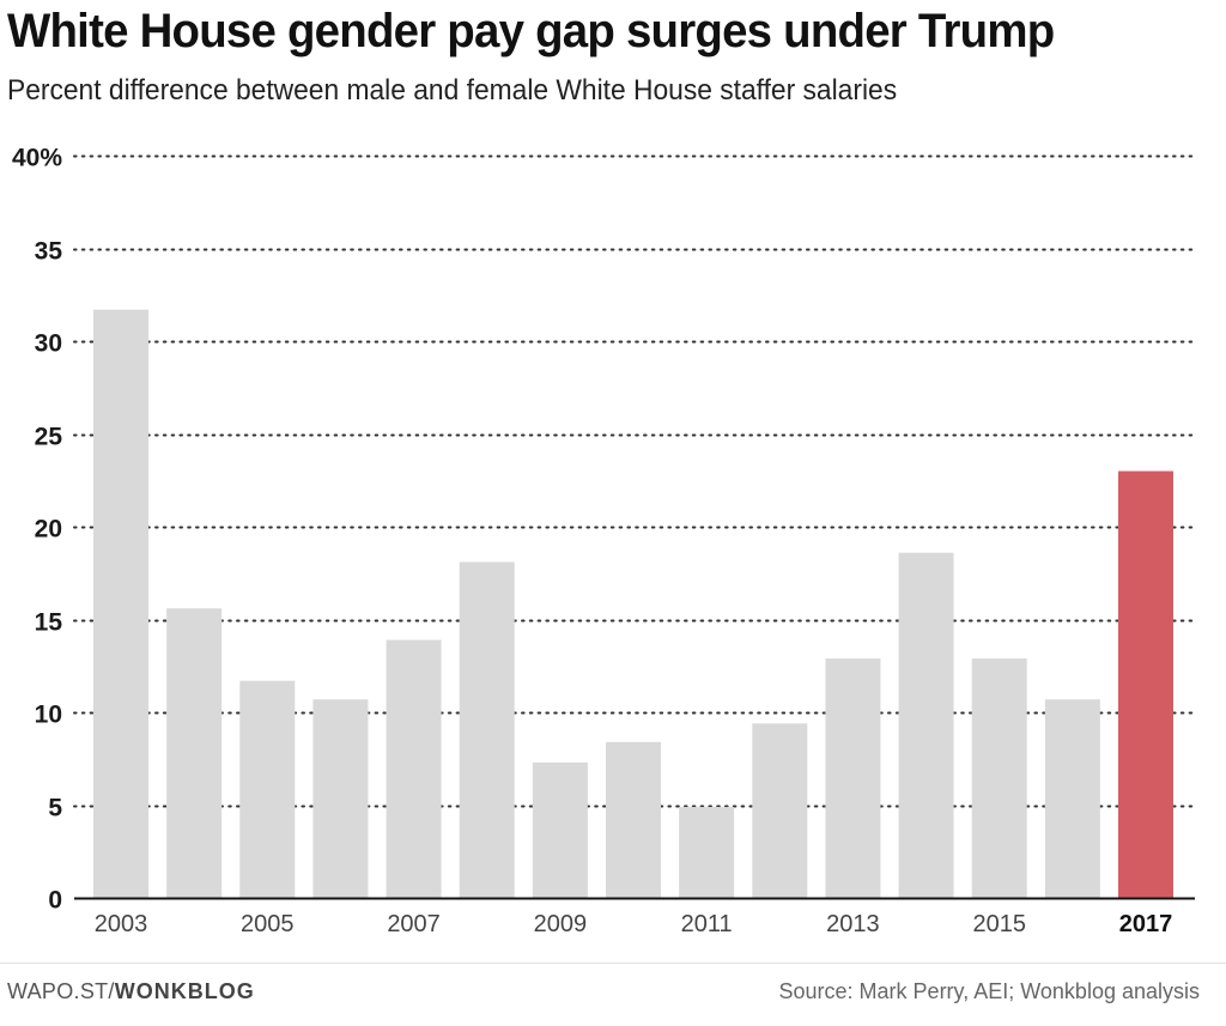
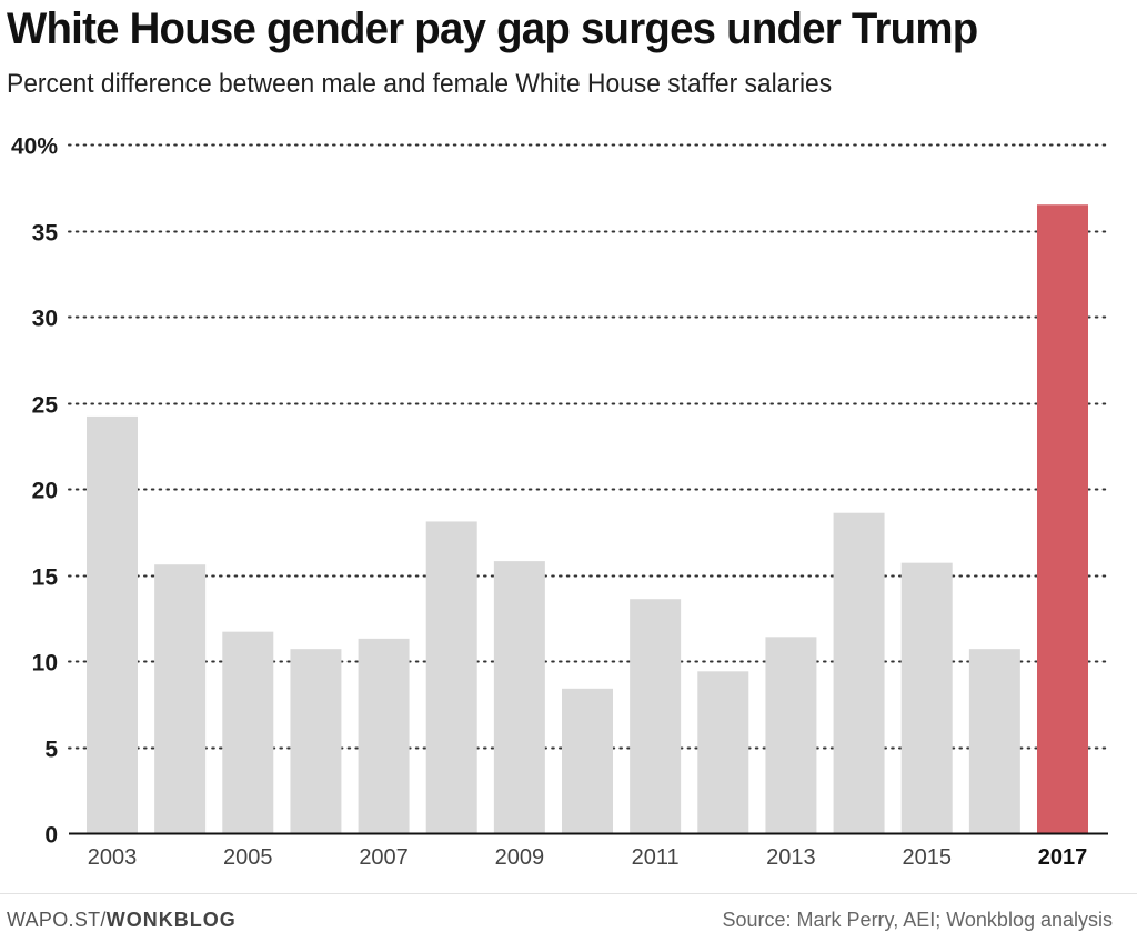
2003: 31.7% -> 24.2%
2007: 13.9% -> 11.3%
2009: 7.3% -> 15.8%
2011: 4.9% -> 13.6%
2013: 12.9% -> 11.4%
2015: 12.9% -> 15.7%
2017: 23.0% -> 36.5%
